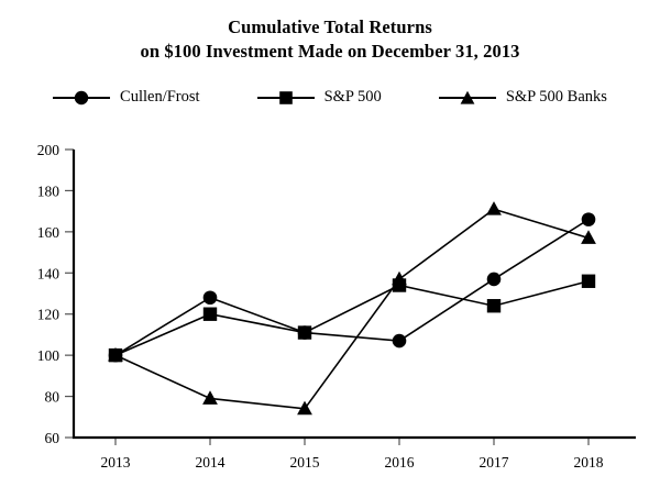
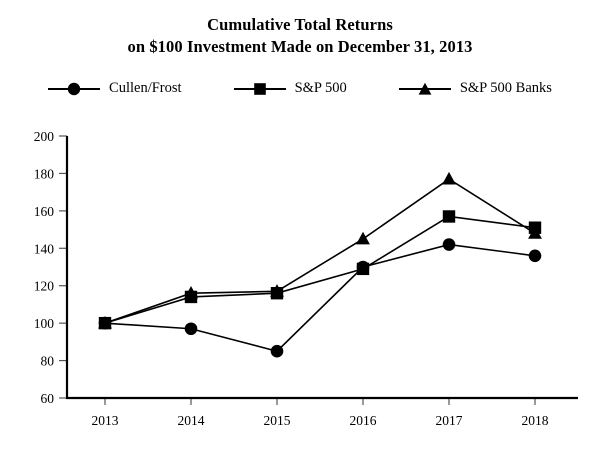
Cullen/Frost/2014: 128 -> 97
S&P 500/2014: 120 -> 114
S&P 500 Banks/2014: 79 -> 116
Cullen/Frost/2015: 111 -> 85
S&P 500/2015: 111 -> 116
S&P 500 Banks/2015: 74 -> 117
Cullen/Frost/2016: 107 -> 130
S&P 500/2016: 134 -> 129
S&P 500 Banks/2016: 137 -> 145
Cullen/Frost/2017: 137 -> 142
S&P 500/2017: 124 -> 157
S&P 500 Banks/2017: 171 -> 177
Cullen/Frost/2018: 166 -> 136
S&P 500/2018: 136 -> 151
S&P 500 Banks/2018: 157 -> 148
